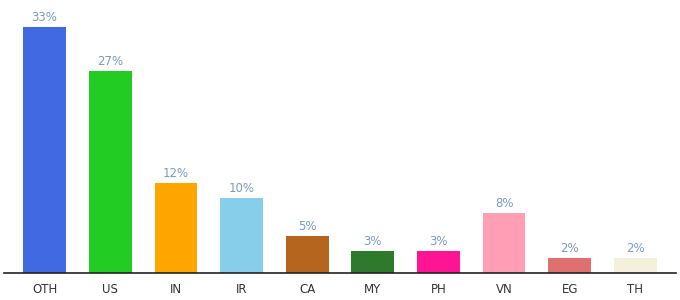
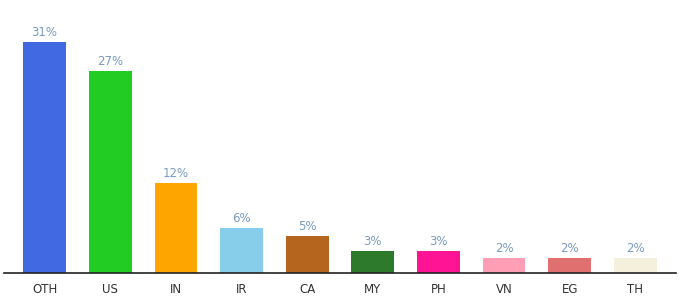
OTH: 33% -> 31%
IR: 10% -> 6%
VN: 8% -> 2%
